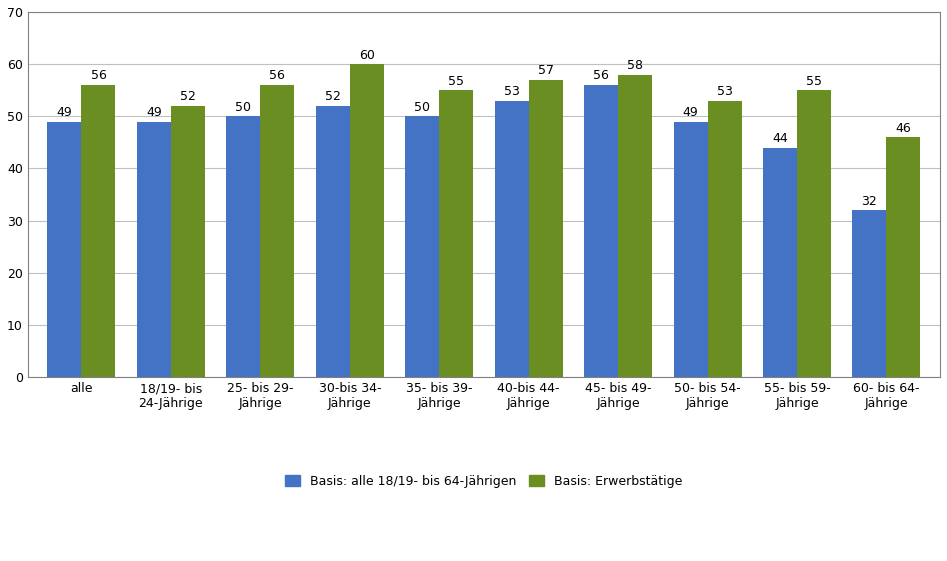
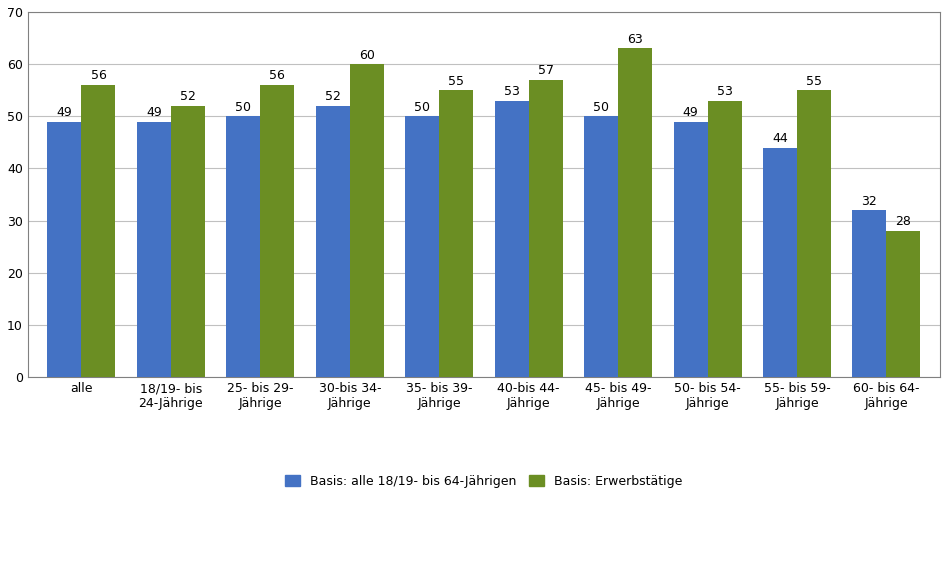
Basis: alle 18/19- bis 64-Jährigen/45- bis 49- Jährige: 56 -> 50
Basis: Erwerbstätige/45- bis 49- Jährige: 58 -> 63
Basis: Erwerbstätige/60- bis 64- Jährige: 46 -> 28
